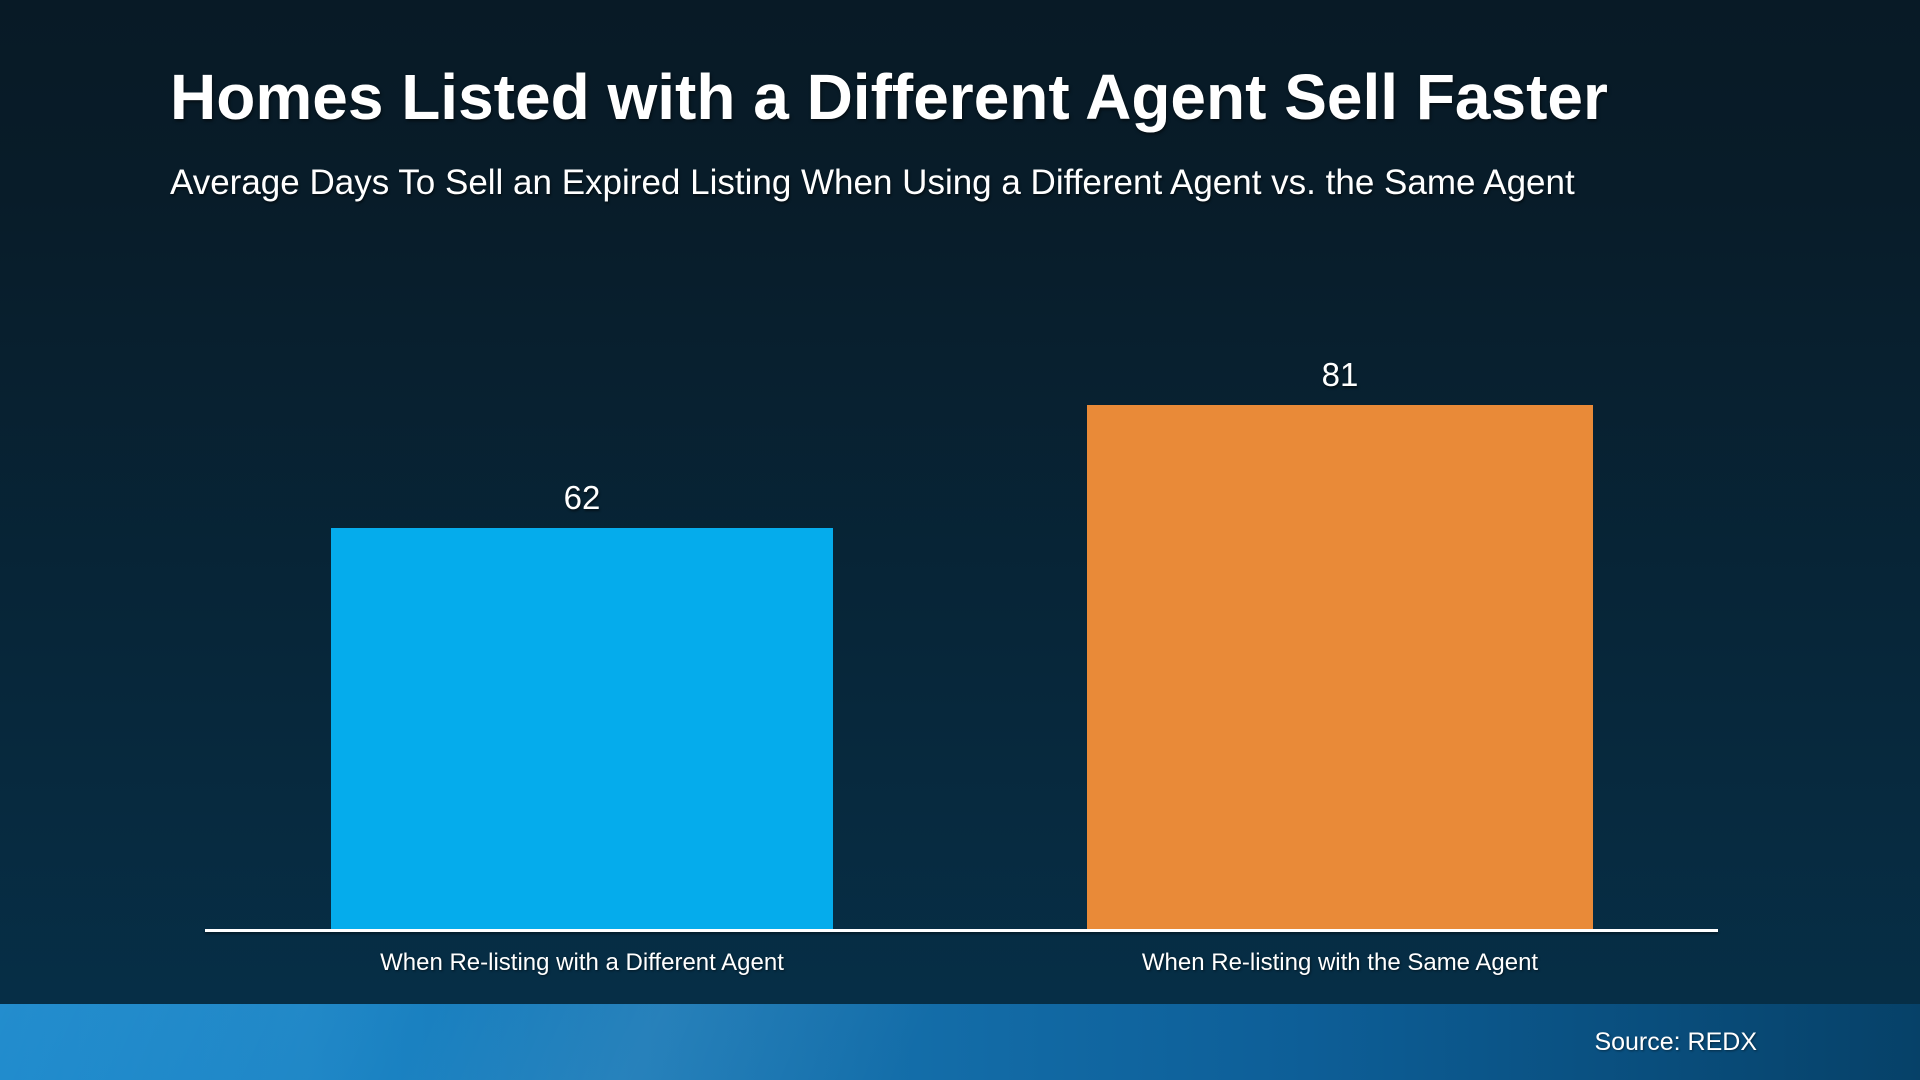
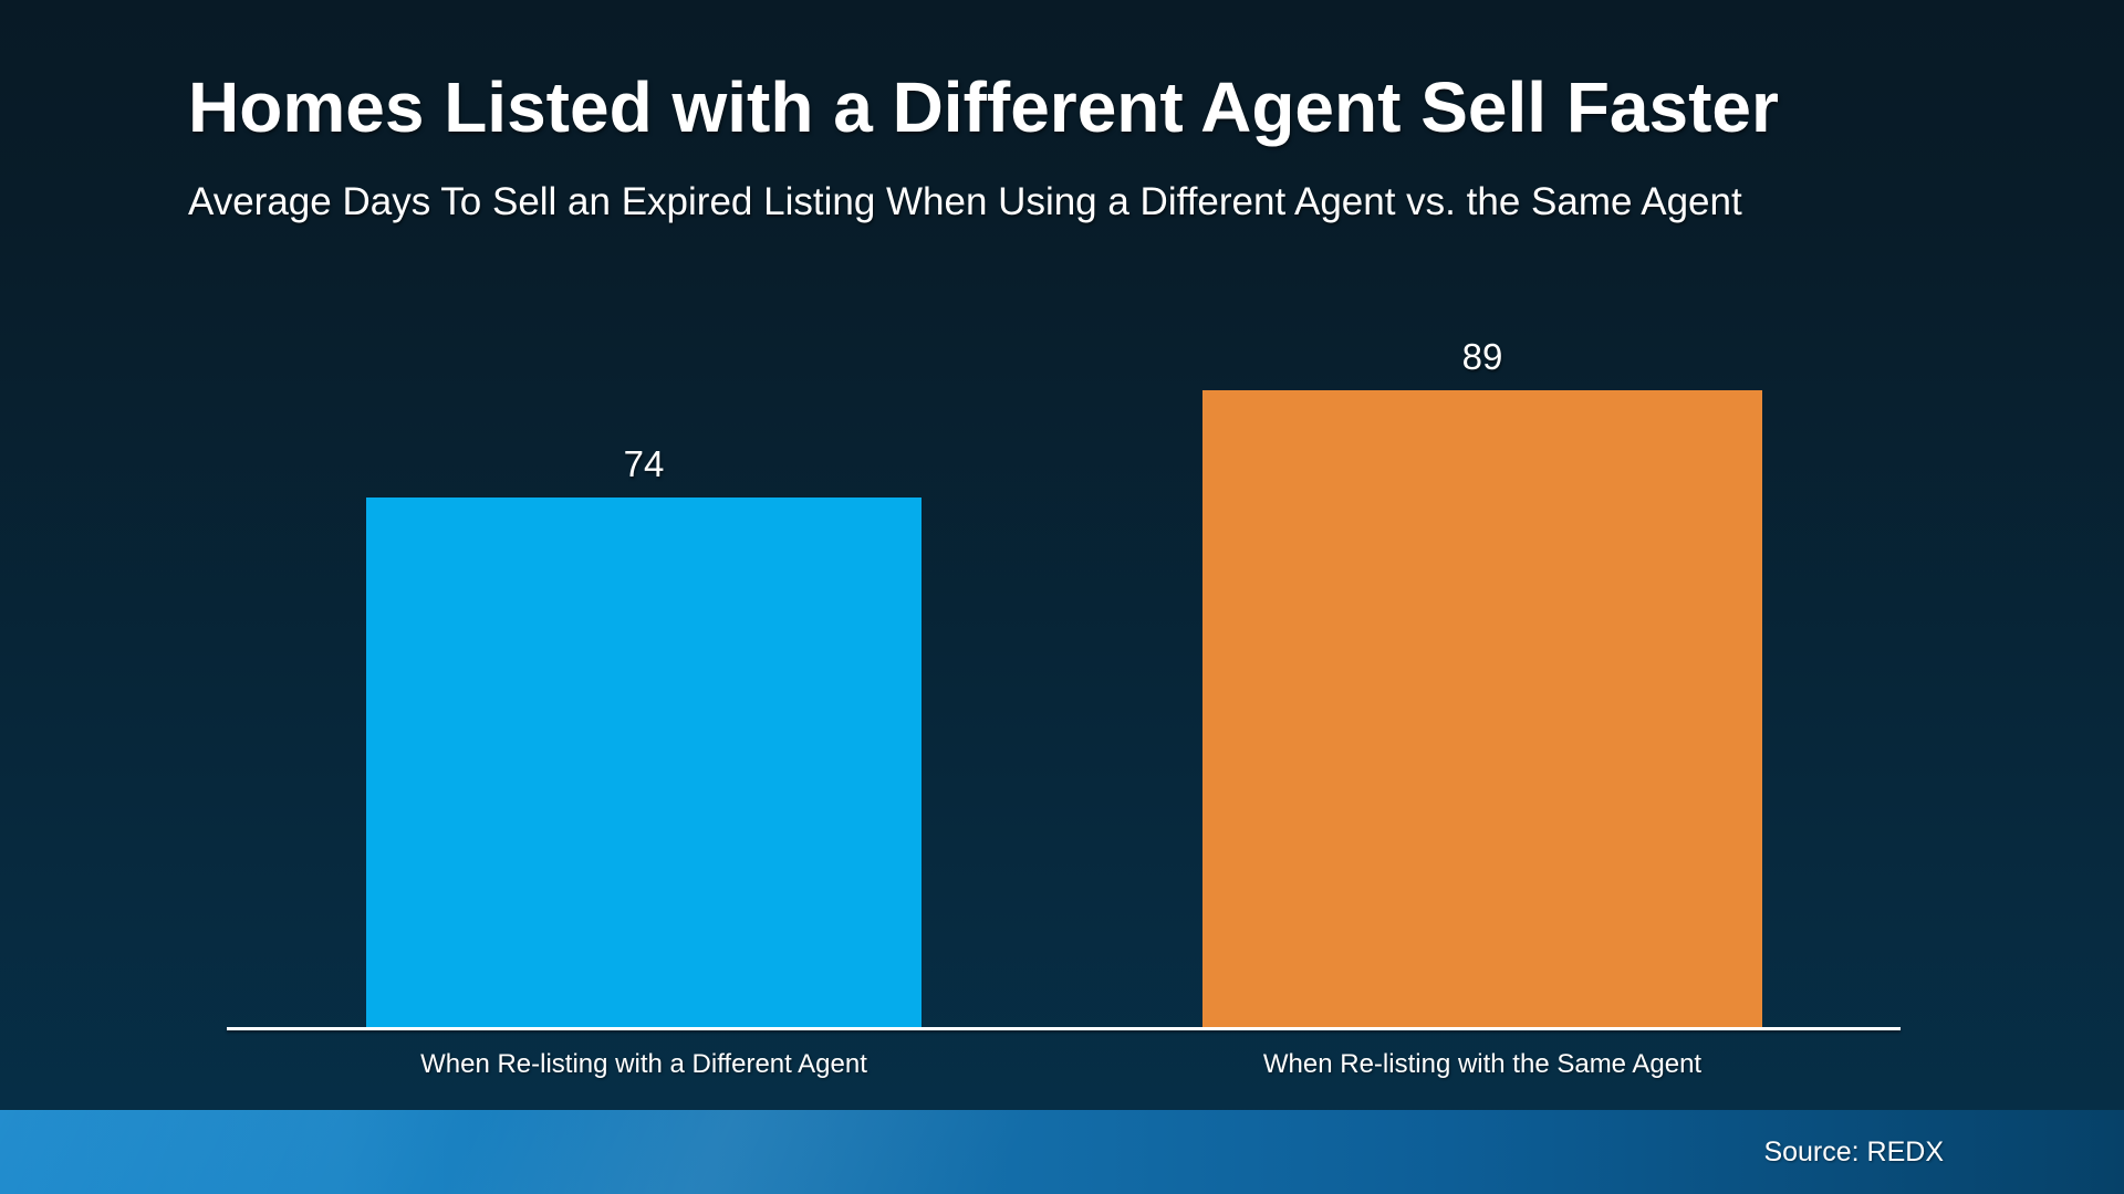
When Re-listing with a Different Agent: 62 -> 74
When Re-listing with the Same Agent: 81 -> 89
